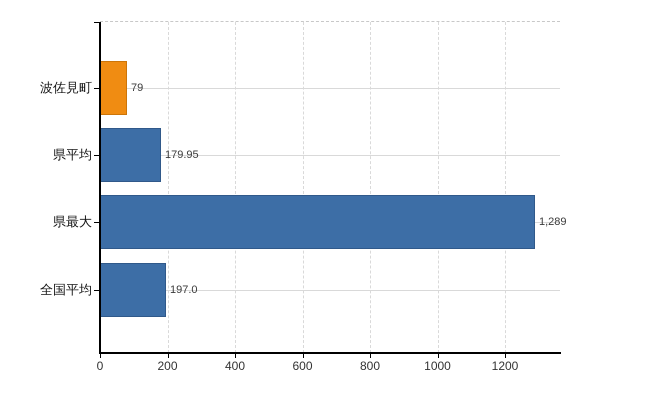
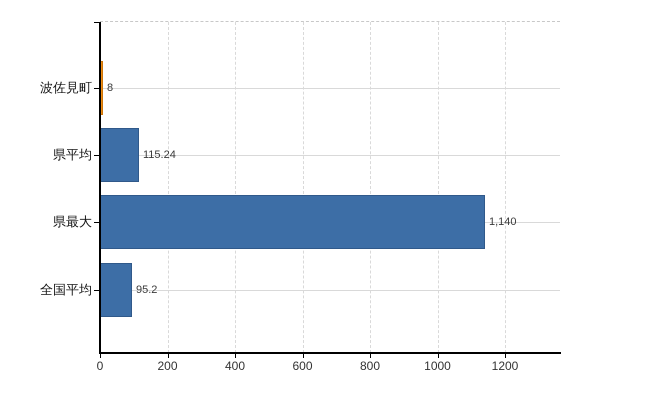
波佐見町: 79 -> 8
県平均: 179.95 -> 115.24
県最大: 1,289 -> 1,140
全国平均: 197.0 -> 95.2
